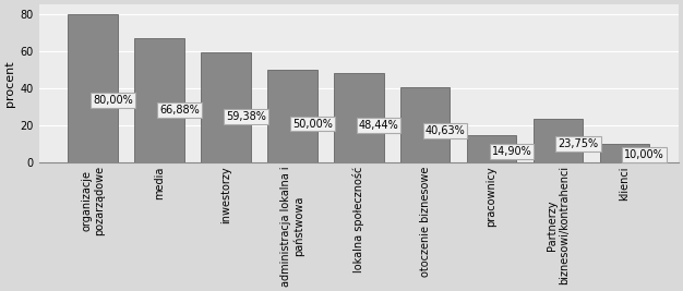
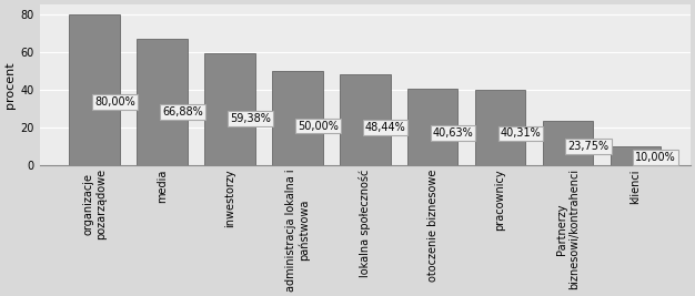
pracownicy: 14,90% -> 40,31%
